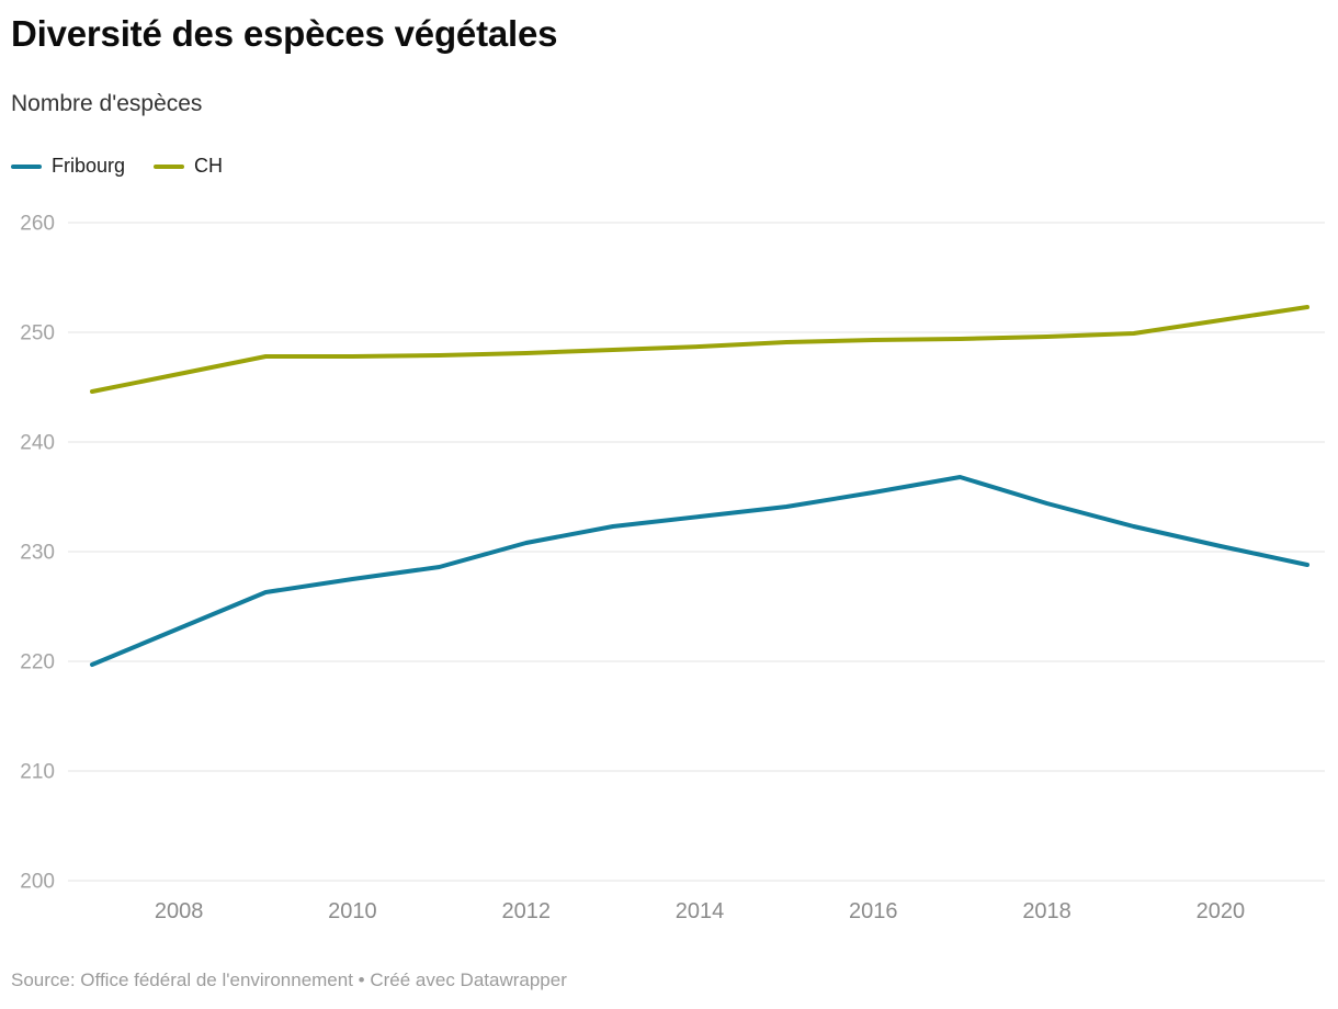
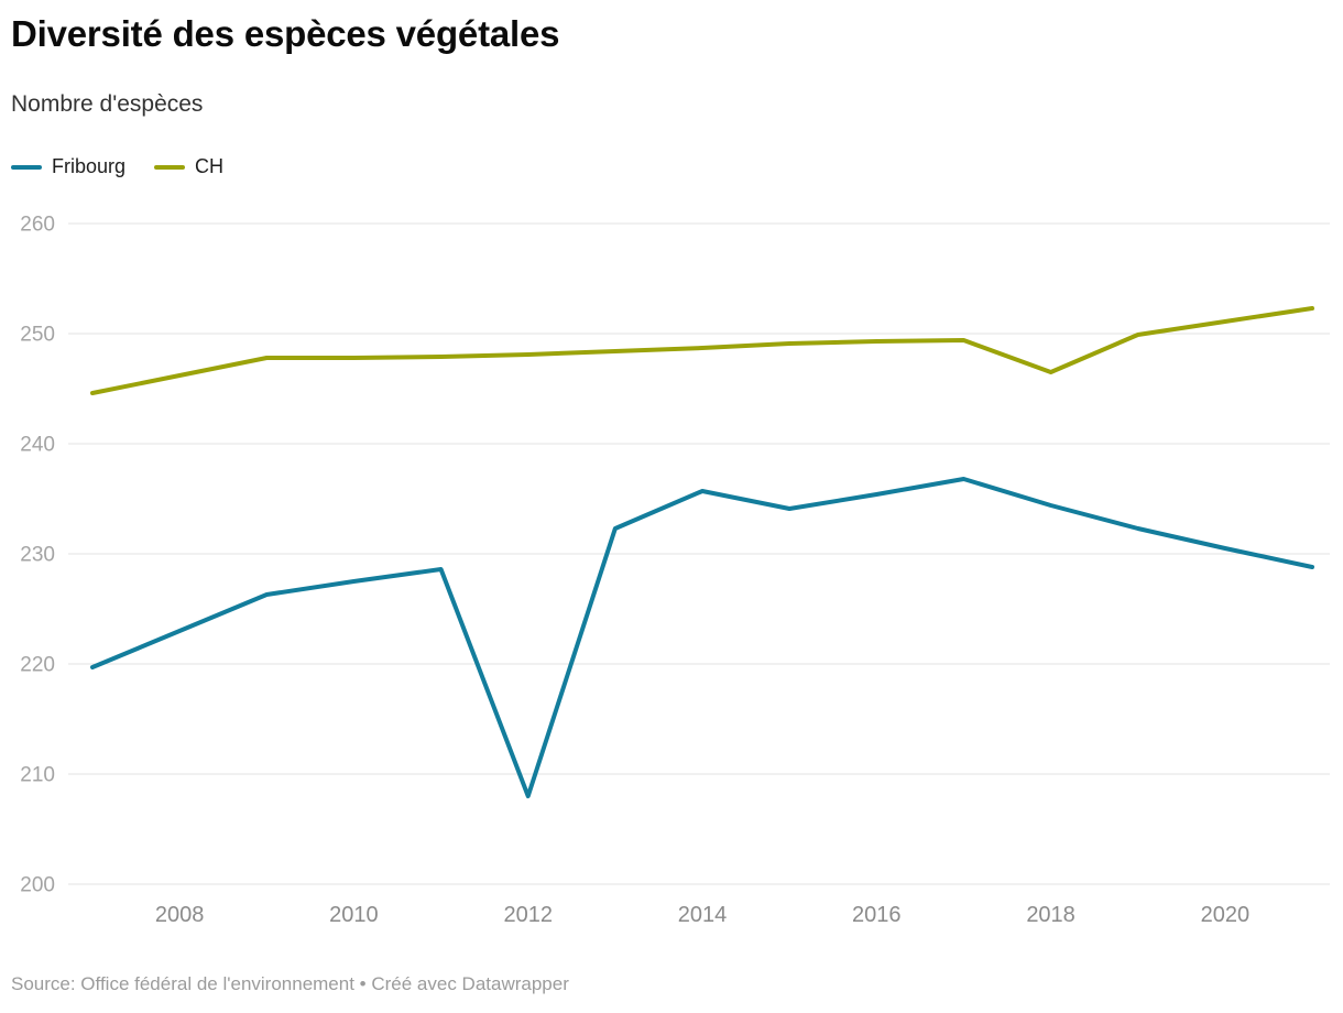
Fribourg/2012: 230.8 -> 208.0
Fribourg/2014: 233.2 -> 235.7
CH/2018: 249.6 -> 246.5
